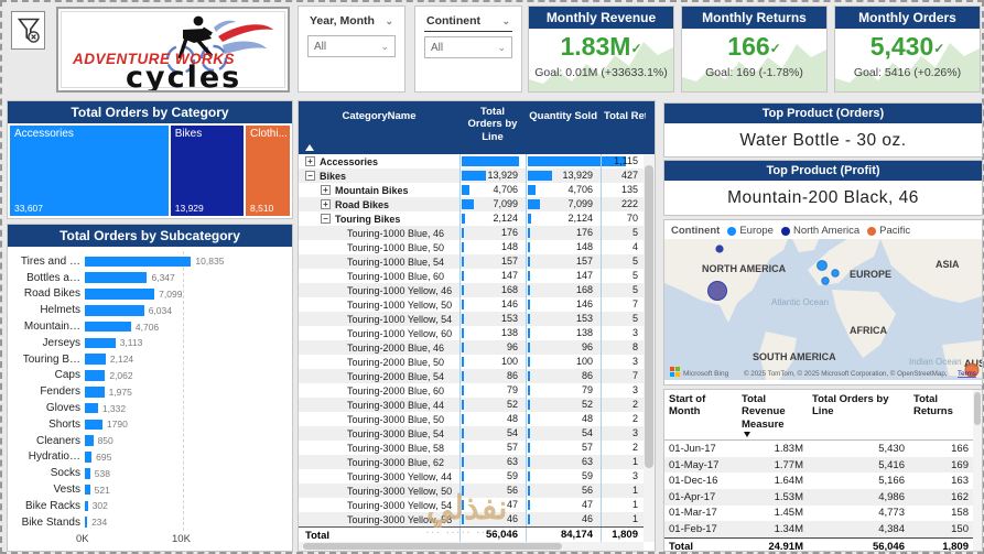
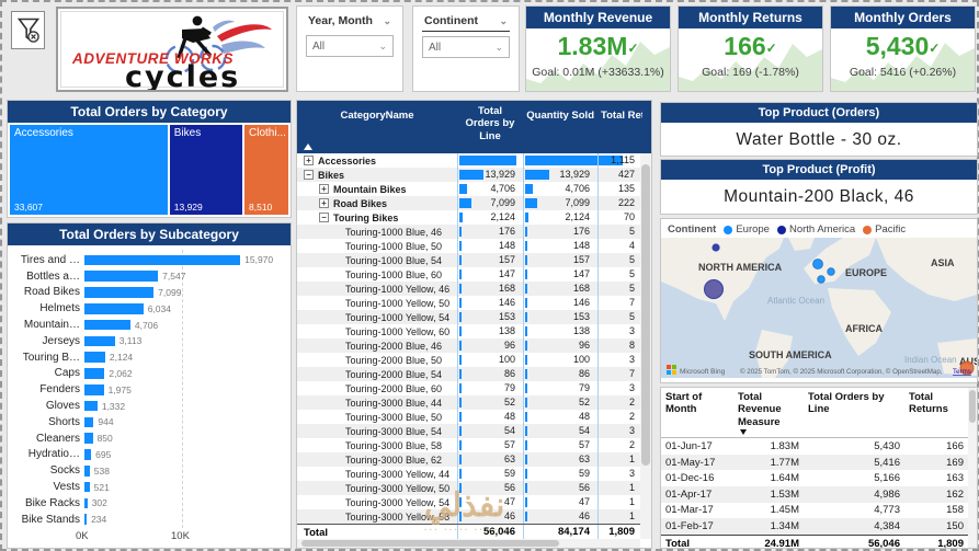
Total Orders by Subcategory/Tires and …: 10,835 -> 15,970
Total Orders by Subcategory/Bottles a…: 6,347 -> 7,547
Total Orders by Subcategory/Shorts: 1790 -> 944
